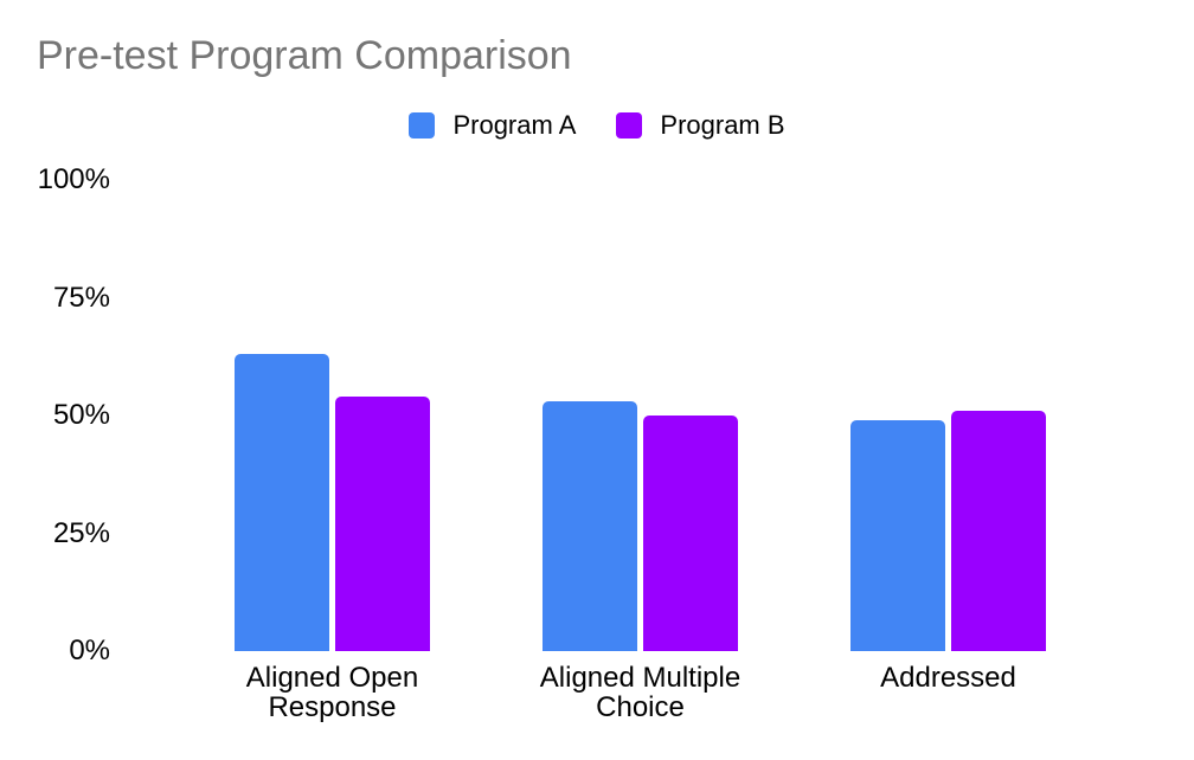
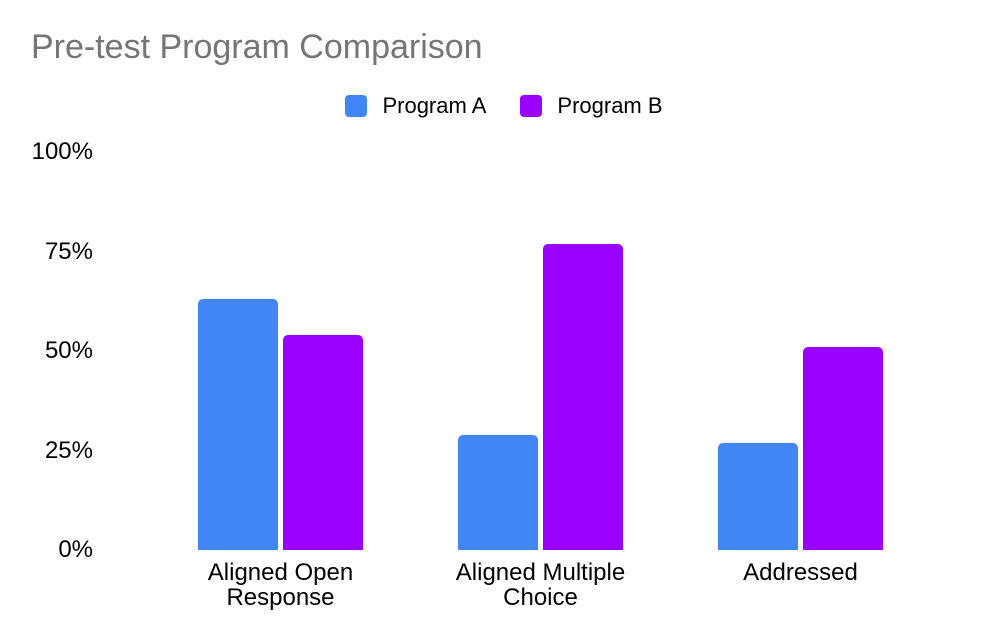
Program A/Aligned Multiple Choice: 53% -> 29%
Program B/Aligned Multiple Choice: 50% -> 77%
Program A/Addressed: 49% -> 27%
